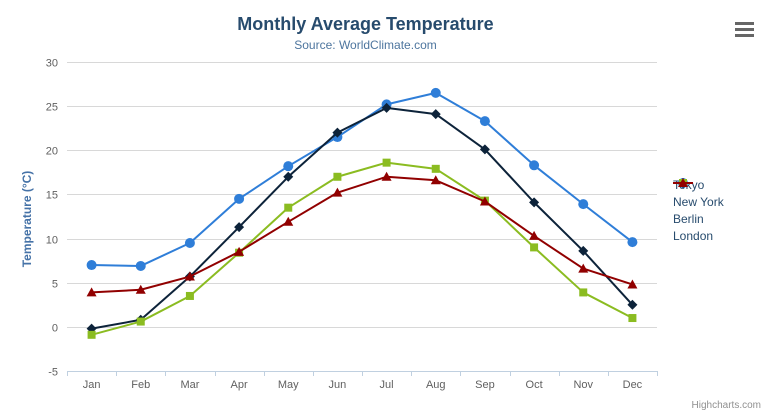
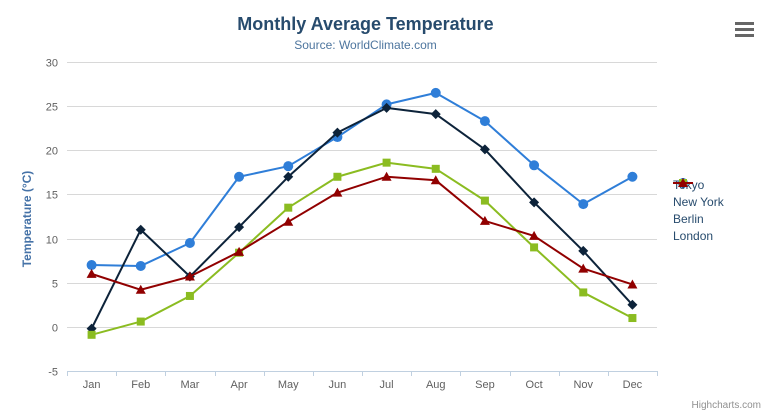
London/Jan: 4 -> 6
New York/Feb: 1 -> 11
Tokyo/Apr: 14 -> 17
London/Sep: 14 -> 12
Tokyo/Dec: 10 -> 17
